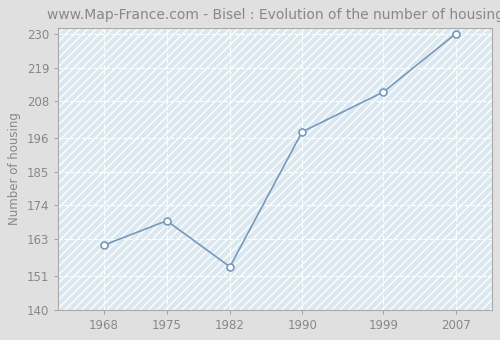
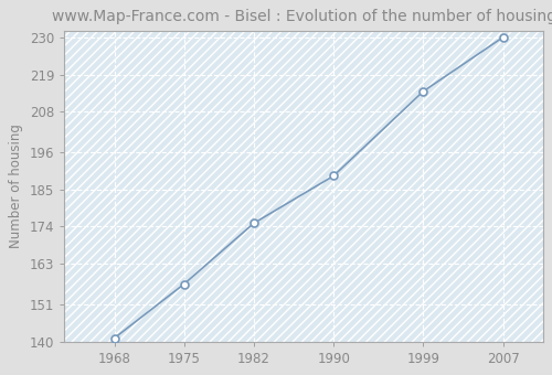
1968: 161 -> 141
1975: 169 -> 157
1982: 154 -> 175
1990: 198 -> 189
1999: 211 -> 214
